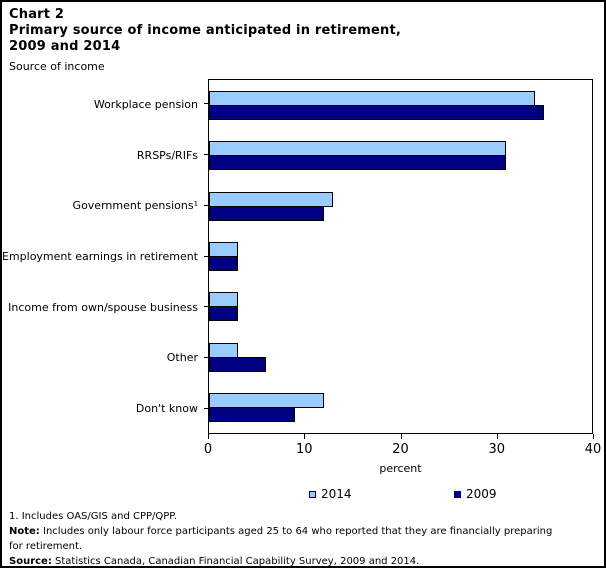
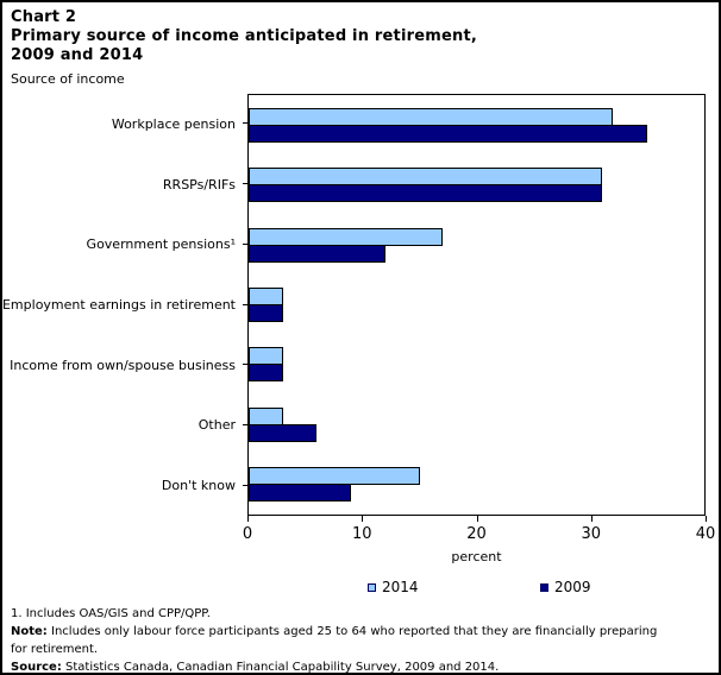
2014/Workplace pension: 34 -> 32
2014/Government pensions¹: 13 -> 17
2014/Don't know: 12 -> 15
